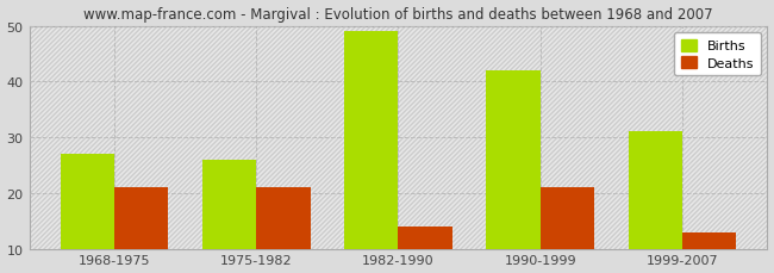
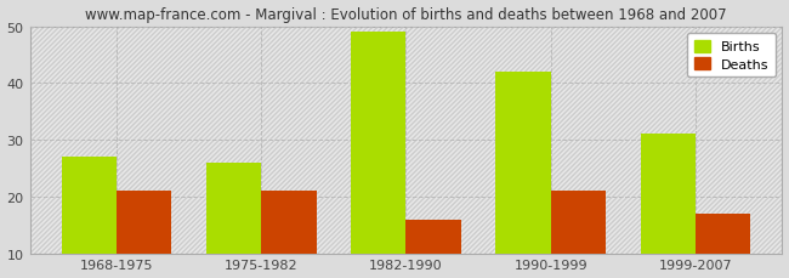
Deaths/1982-1990: 14 -> 16
Deaths/1999-2007: 13 -> 17
